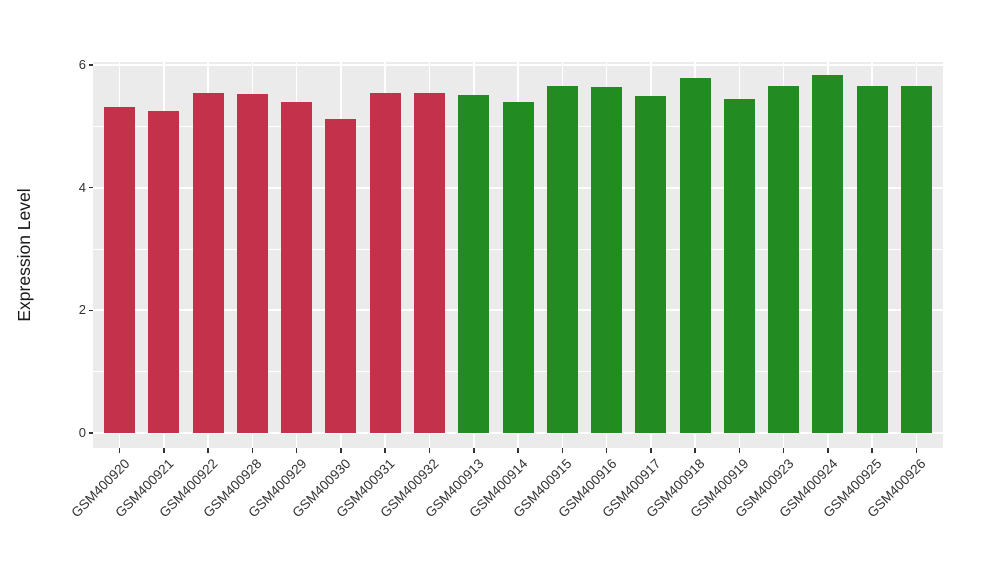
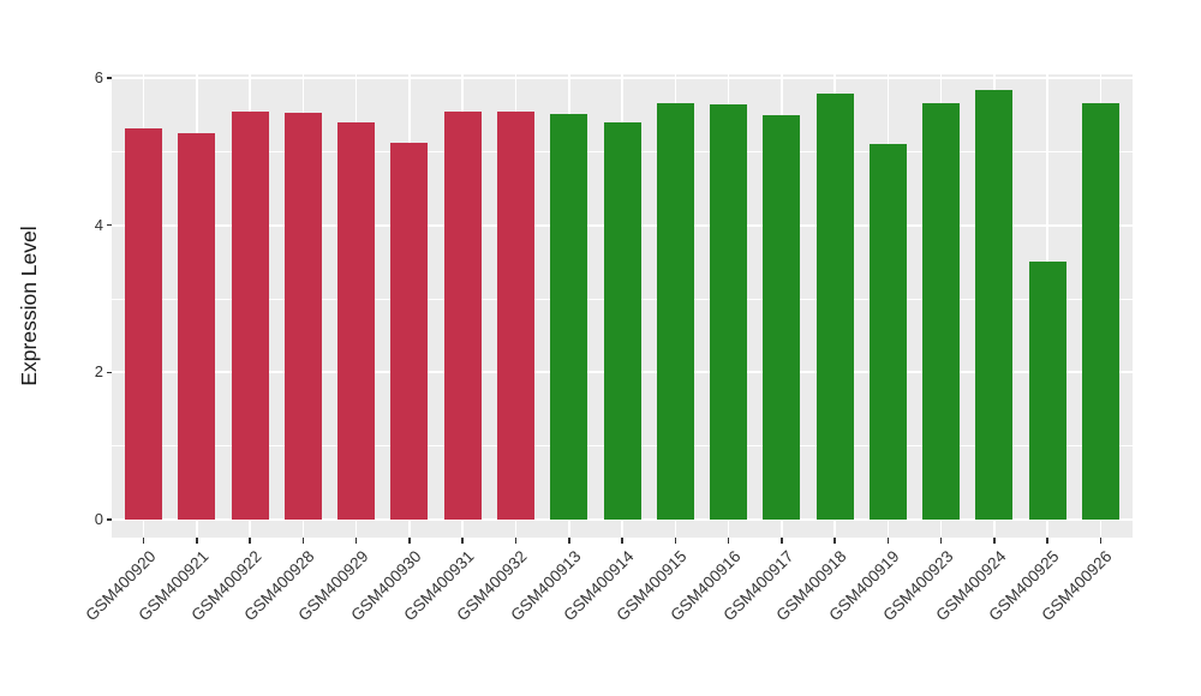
GSM400919: 5.4 -> 5.1
GSM400925: 5.7 -> 3.5
